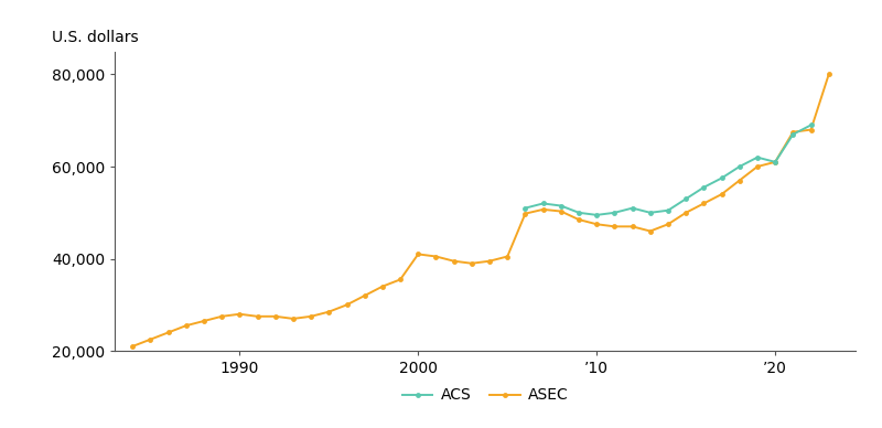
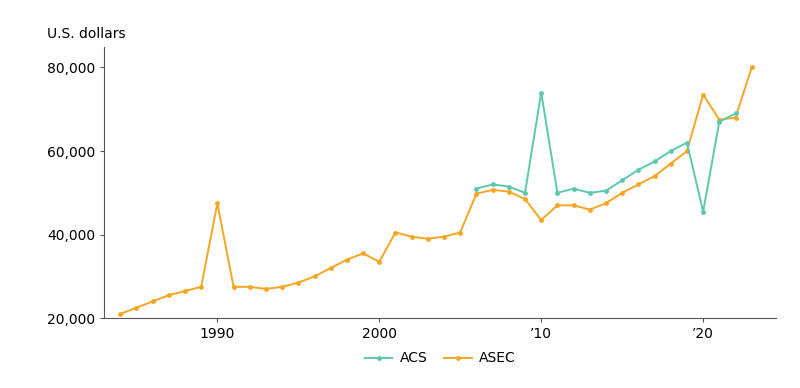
ASEC/1990: 28,000 -> 47,500
ASEC/2000: 41,000 -> 33,500
ASEC/’10: 47,500 -> 43,500
ACS/’10: 49,500 -> 74,000
ASEC/’20: 61,000 -> 73,500
ACS/’20: 61,000 -> 45,500
